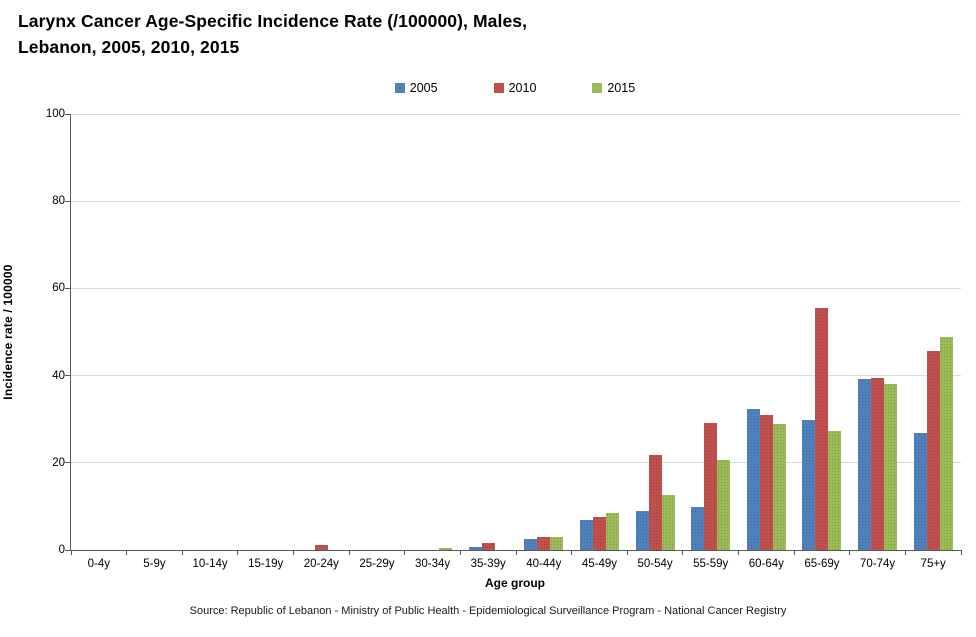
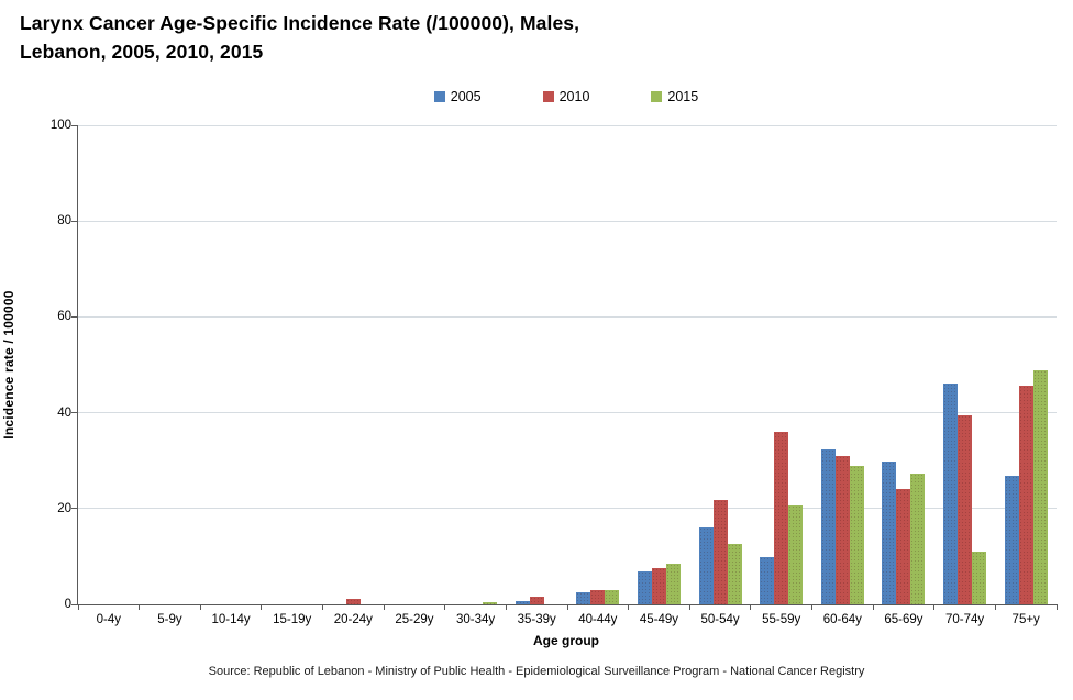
2005/50-54y: 9 -> 16
2010/55-59y: 29 -> 36
2010/65-69y: 56 -> 24
2005/70-74y: 39 -> 46
2015/70-74y: 38 -> 11
